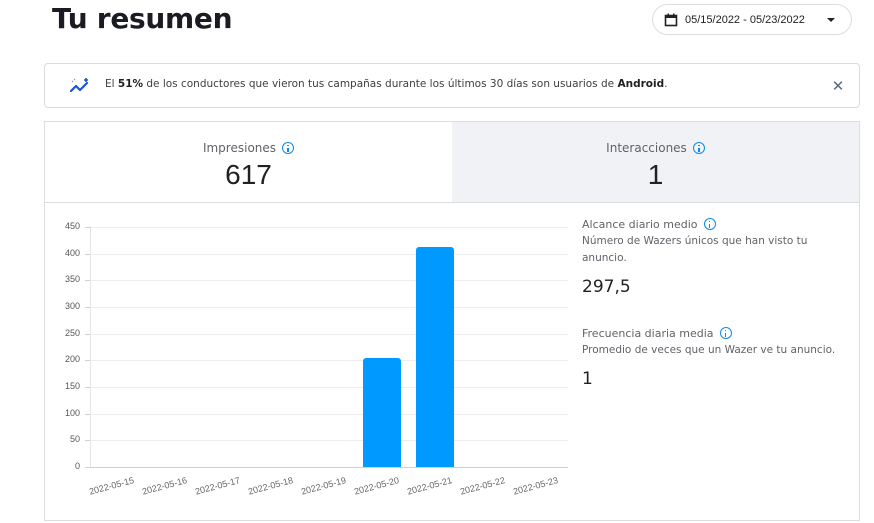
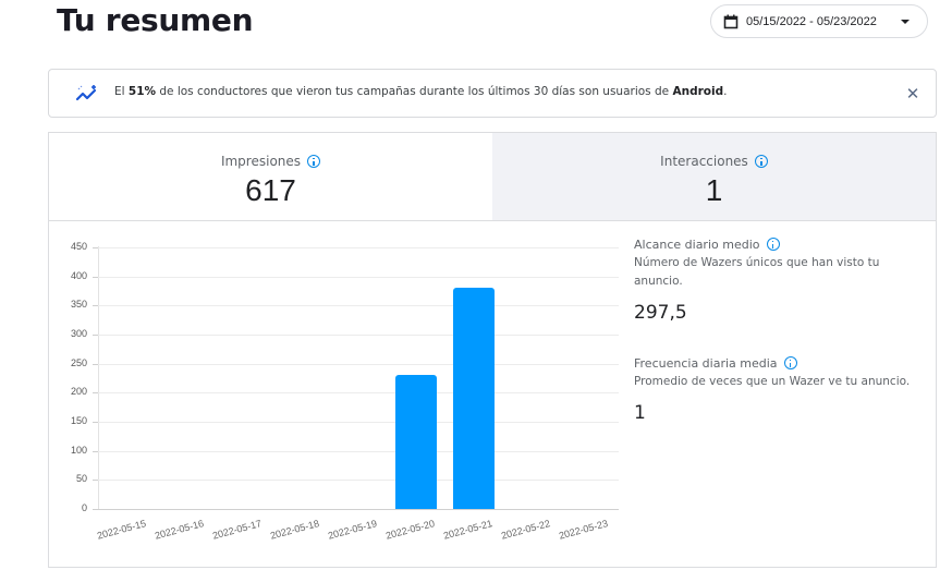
2022-05-20: 200 -> 230
2022-05-21: 410 -> 380
